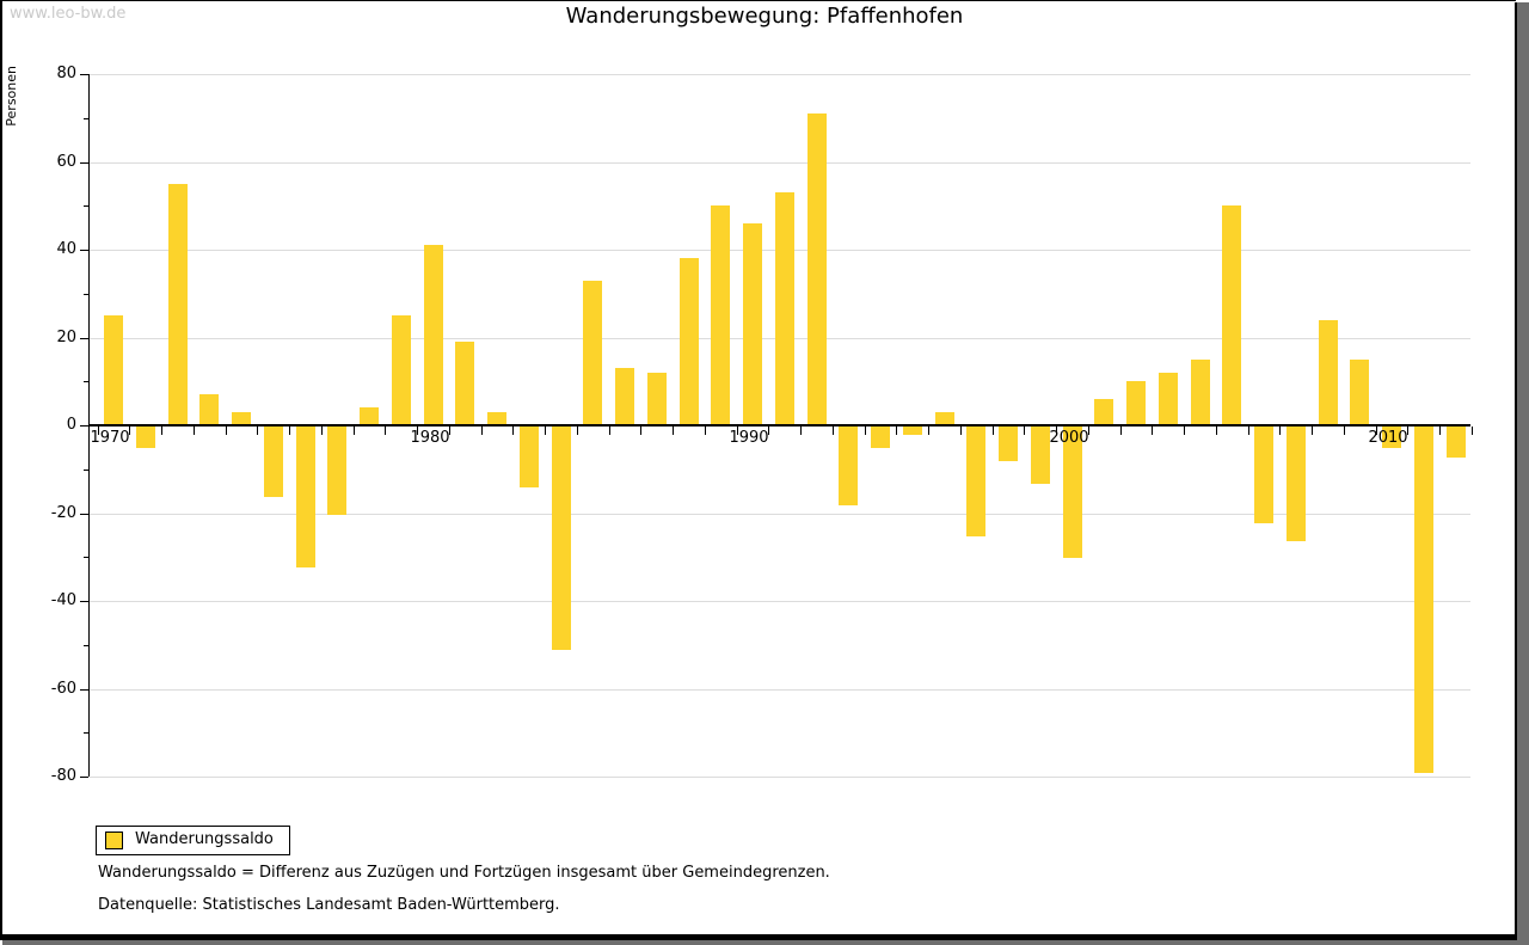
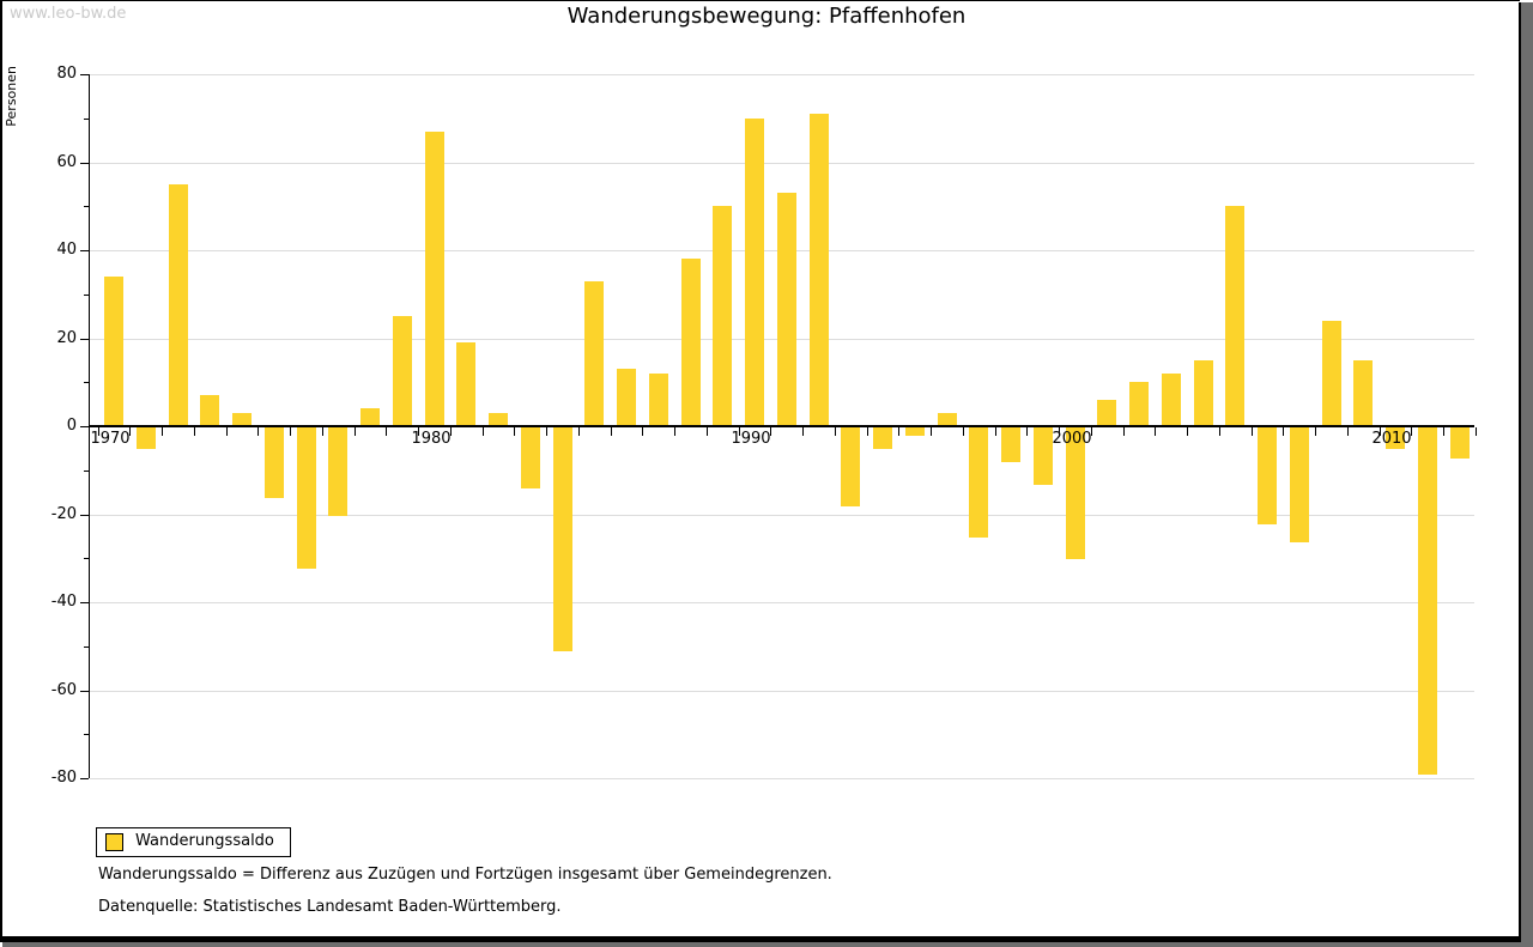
1970: 25 -> 34
1980: 41 -> 67
1990: 46 -> 70
